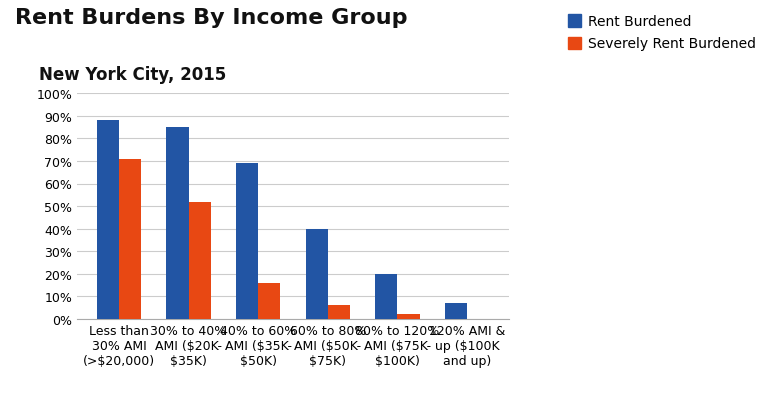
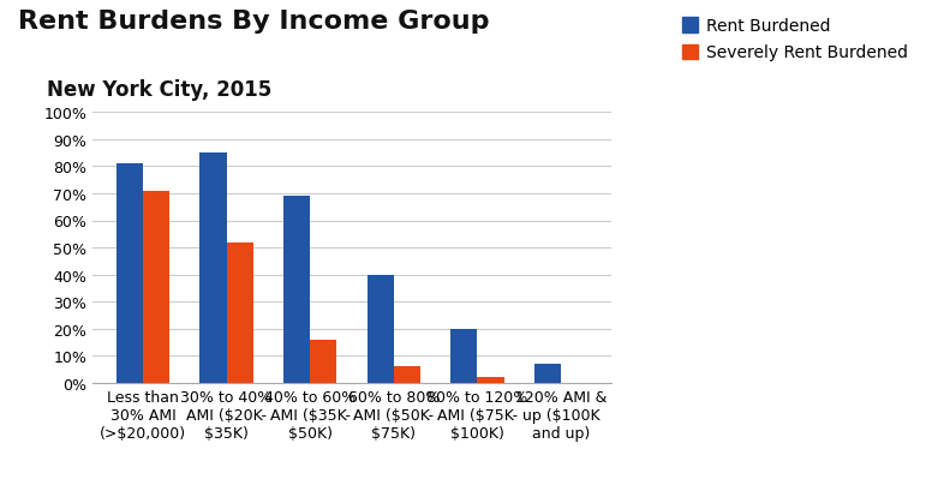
Rent Burdened/Less than 30% AMI (>$20,000): 88% -> 81%
